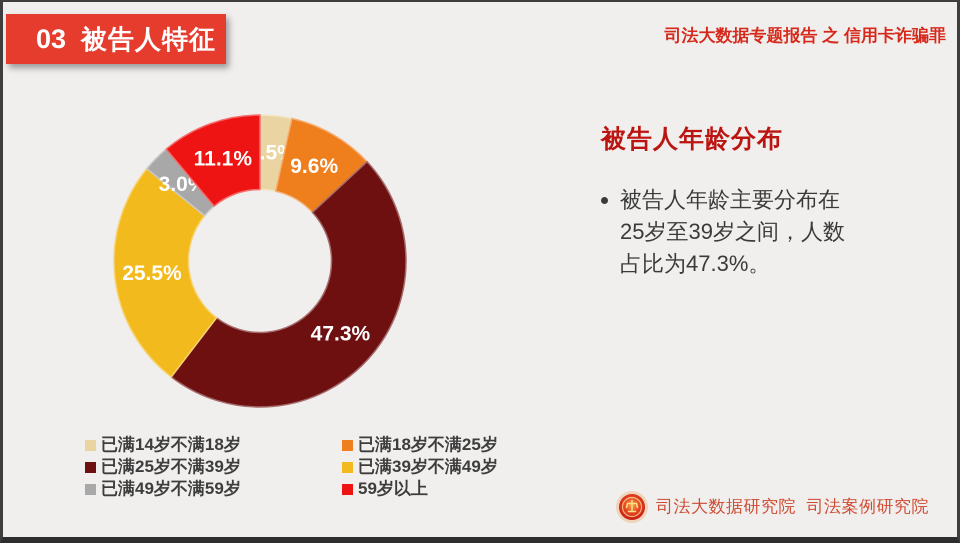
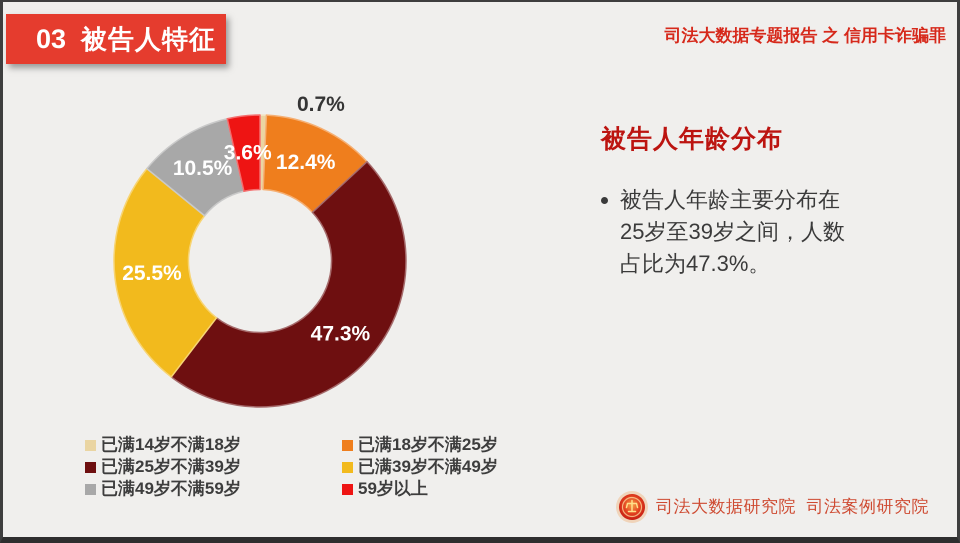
已满14岁不满18岁: 3.5% -> 0.7%
已满18岁不满25岁: 9.6% -> 12.4%
已满49岁不满59岁: 3.0% -> 10.5%
59岁以上: 11.1% -> 3.6%
